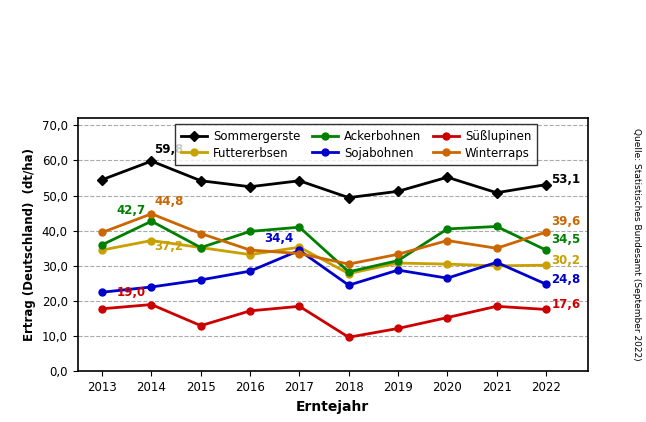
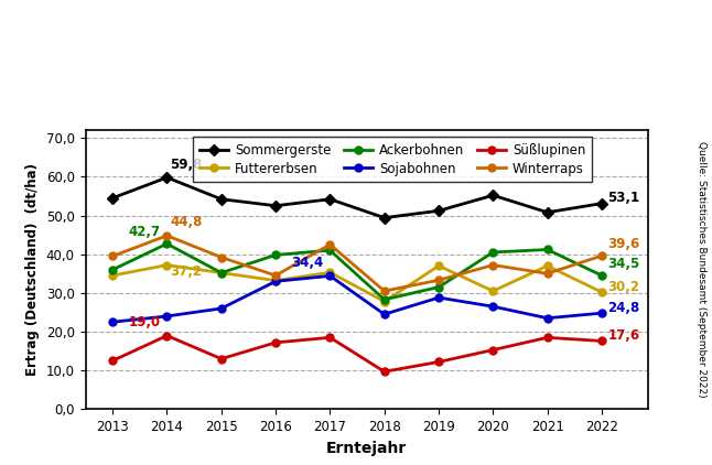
Süßlupinen/2013: 17,8 -> 12,5
Sojabohnen/2016: 28,5 -> 33,0
Winterraps/2017: 33,5 -> 42,5
Futtererbsen/2019: 30,8 -> 37,0
Futtererbsen/2021: 30,0 -> 37,0
Sojabohnen/2021: 31,0 -> 23,5
